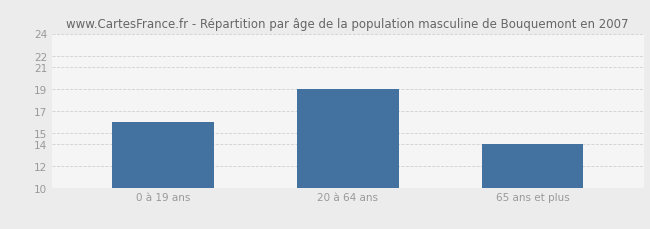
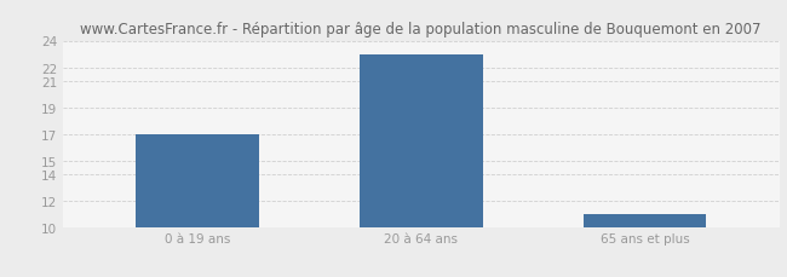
0 à 19 ans: 16 -> 17
20 à 64 ans: 19 -> 23
65 ans et plus: 14 -> 11
